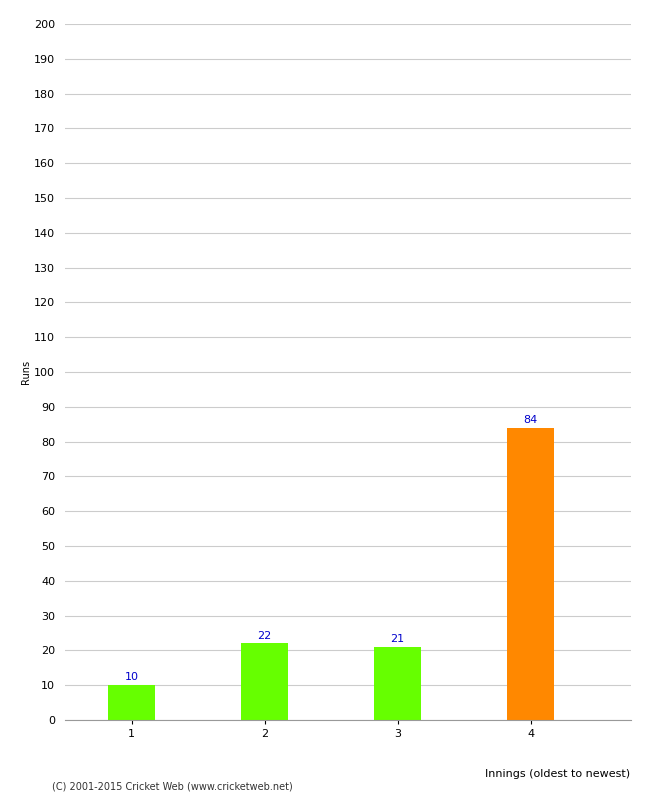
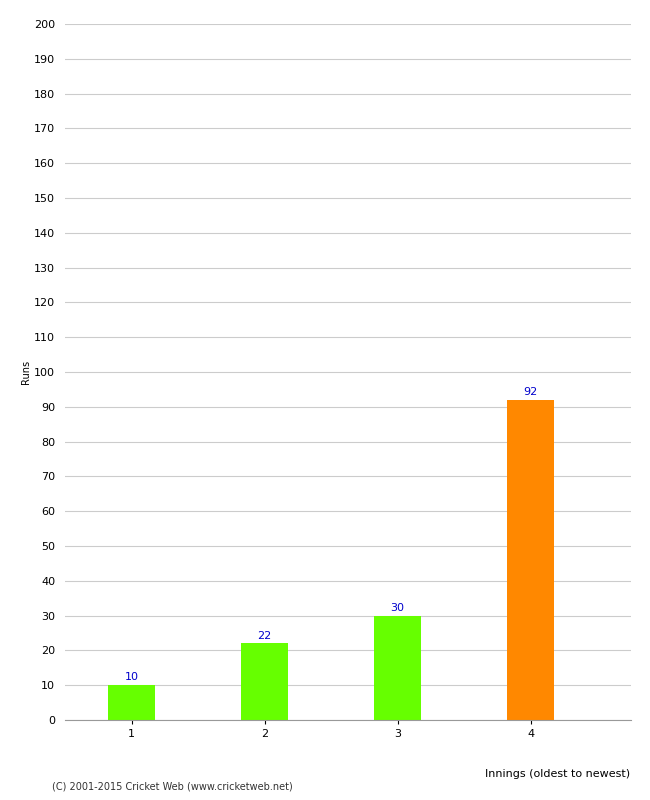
3: 21 -> 30
4: 84 -> 92
